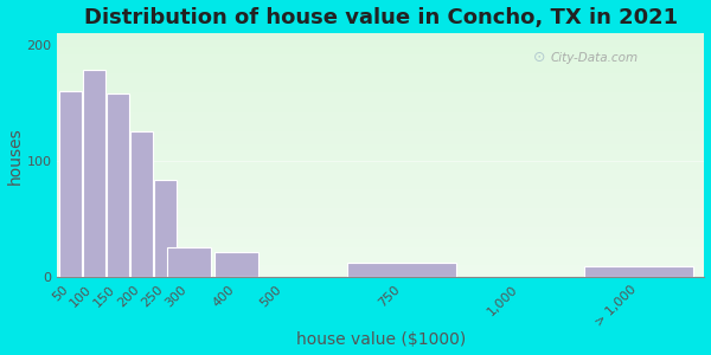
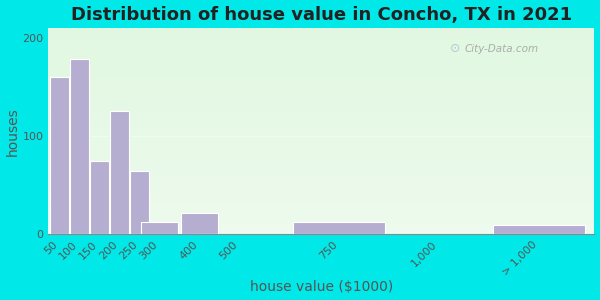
150: 158 -> 75
250: 84 -> 65
300: 26 -> 13
